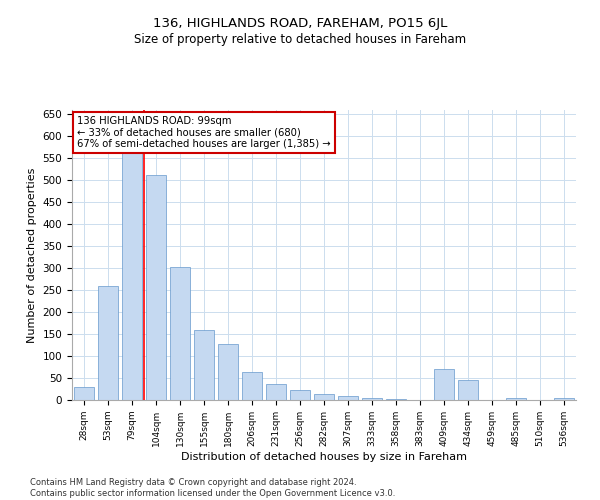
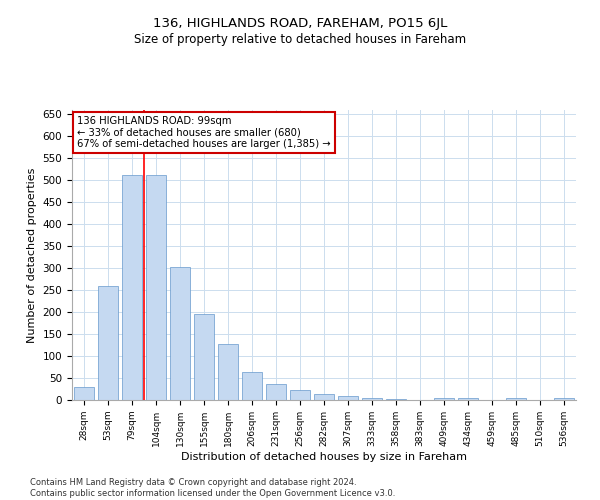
79sqm: 565 -> 513
155sqm: 160 -> 196
409sqm: 70 -> 5
434sqm: 45 -> 5
